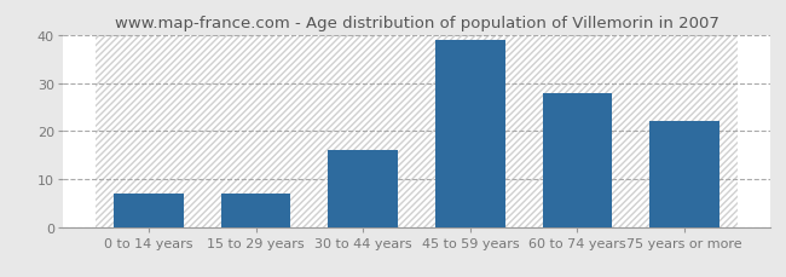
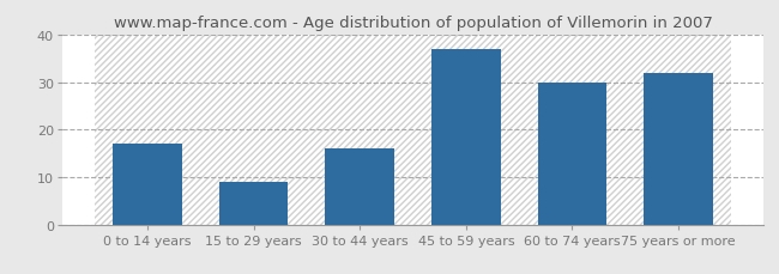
0 to 14 years: 7 -> 17
15 to 29 years: 7 -> 9
45 to 59 years: 39 -> 37
60 to 74 years: 28 -> 30
75 years or more: 22 -> 32
